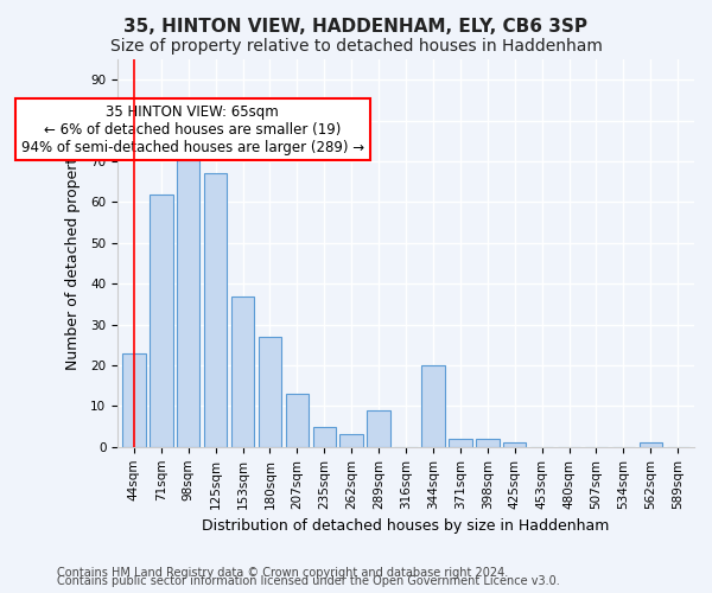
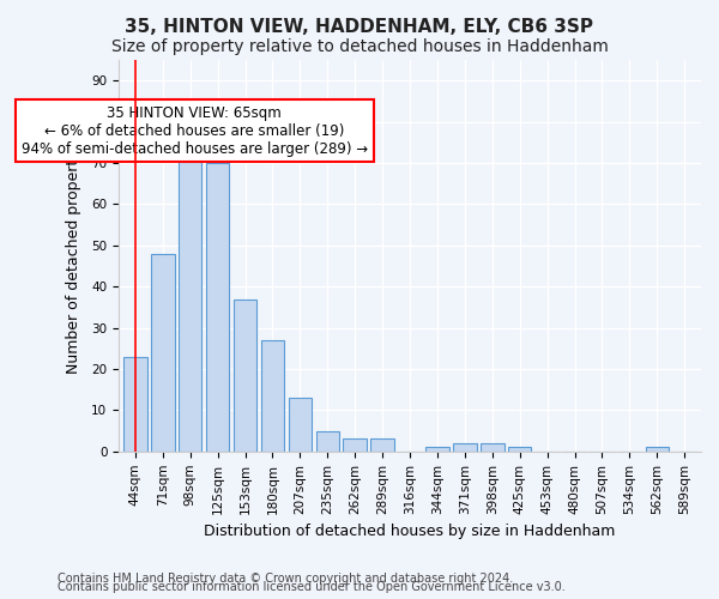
71sqm: 62 -> 48
125sqm: 67 -> 70
289sqm: 9 -> 3
344sqm: 20 -> 1
